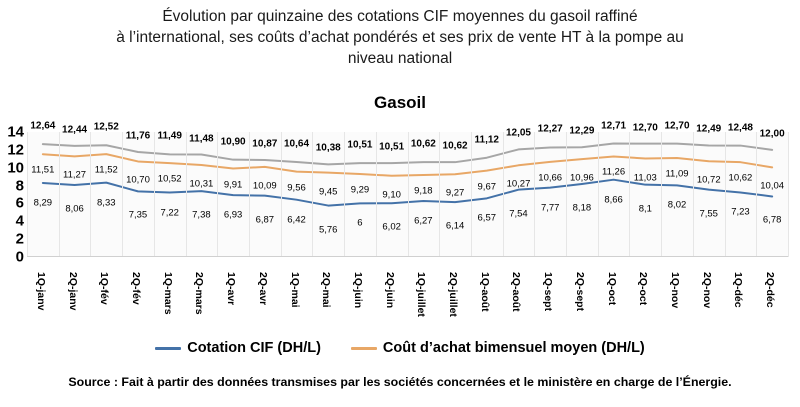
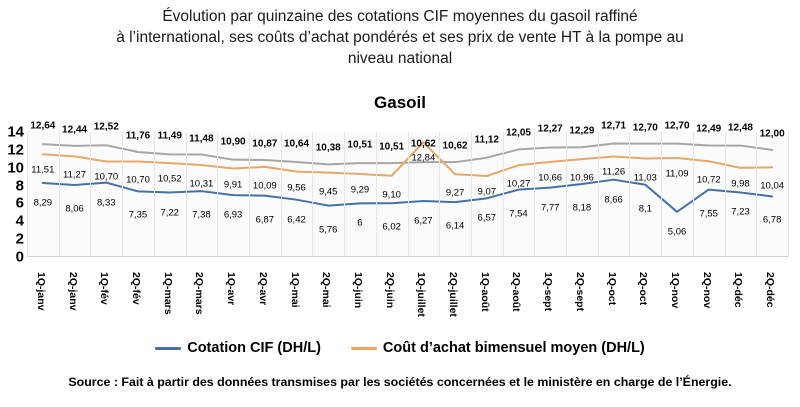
Coût d’achat bimensuel moyen (DH/L)/1Q-fév: 11,52 -> 10,70
Coût d’achat bimensuel moyen (DH/L)/1Q-juillet: 9,18 -> 12,84
Coût d’achat bimensuel moyen (DH/L)/1Q-août: 9,67 -> 9,07
Cotation CIF (DH/L)/1Q-nov: 8,02 -> 5,06
Coût d’achat bimensuel moyen (DH/L)/1Q-déc: 10,62 -> 9,98
